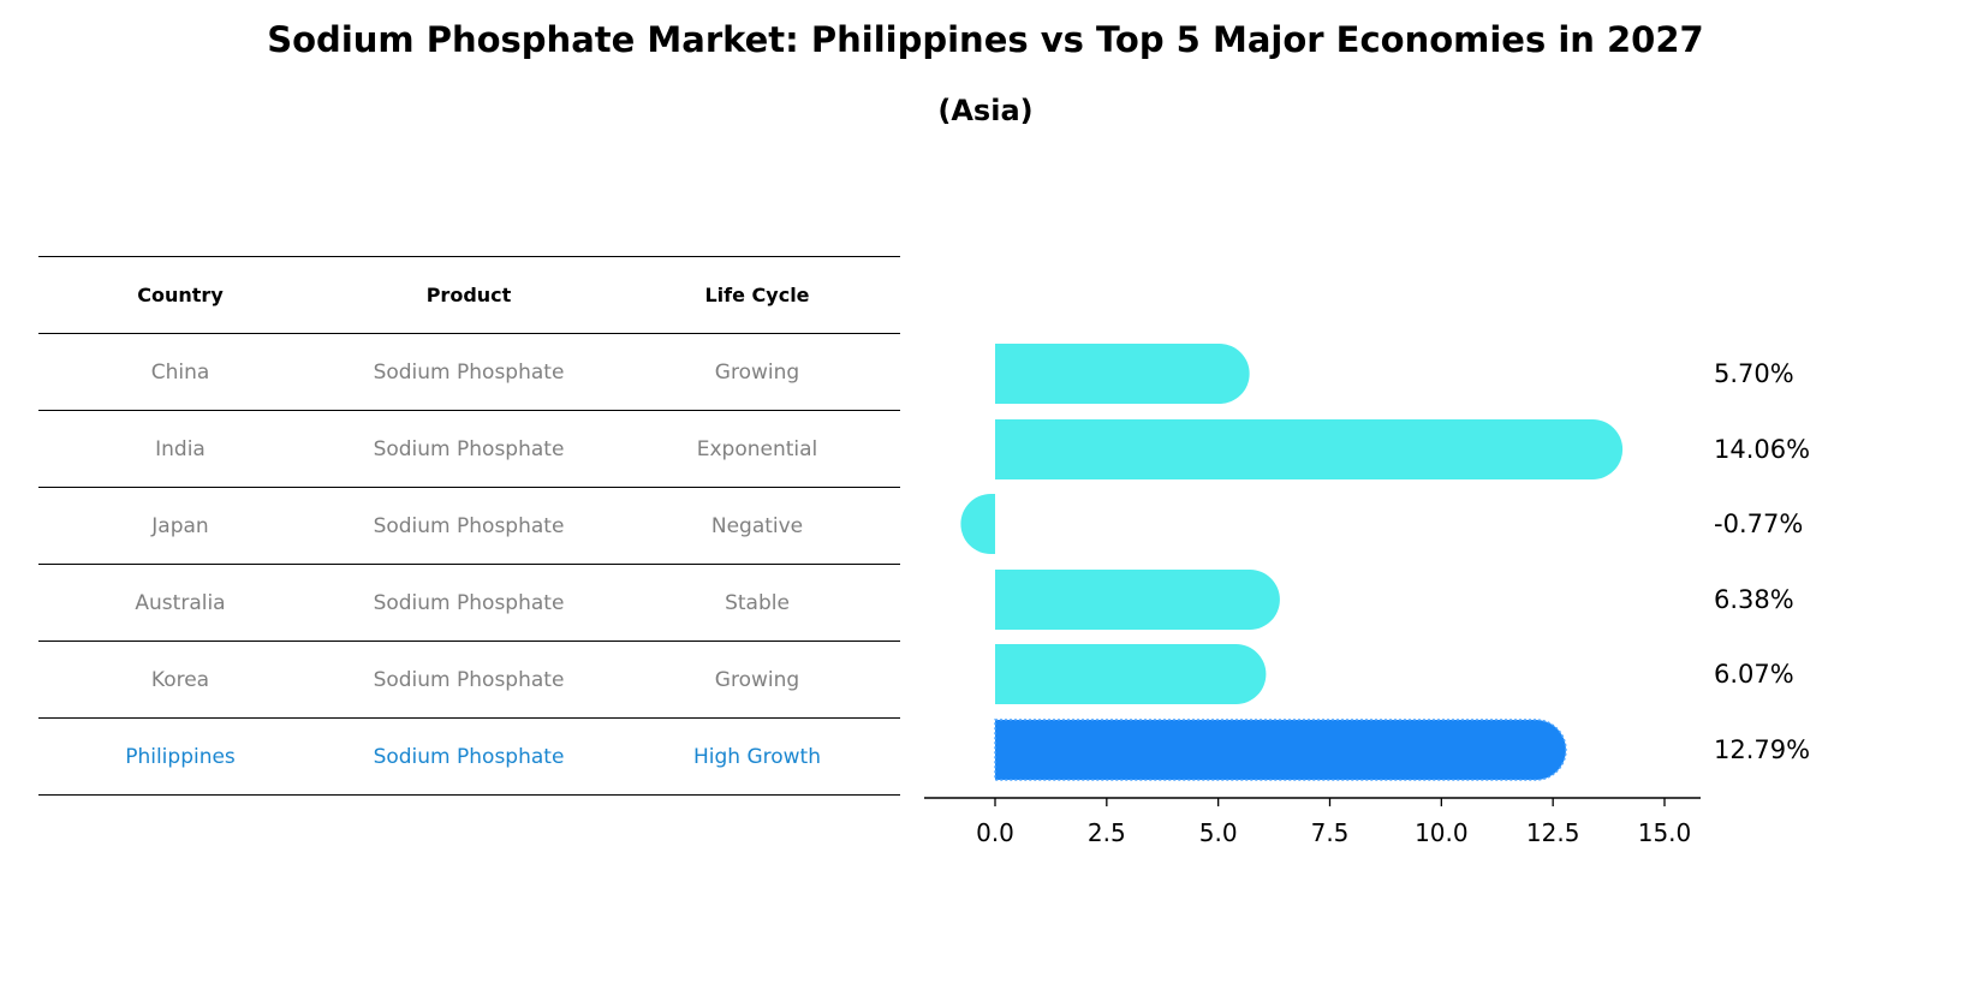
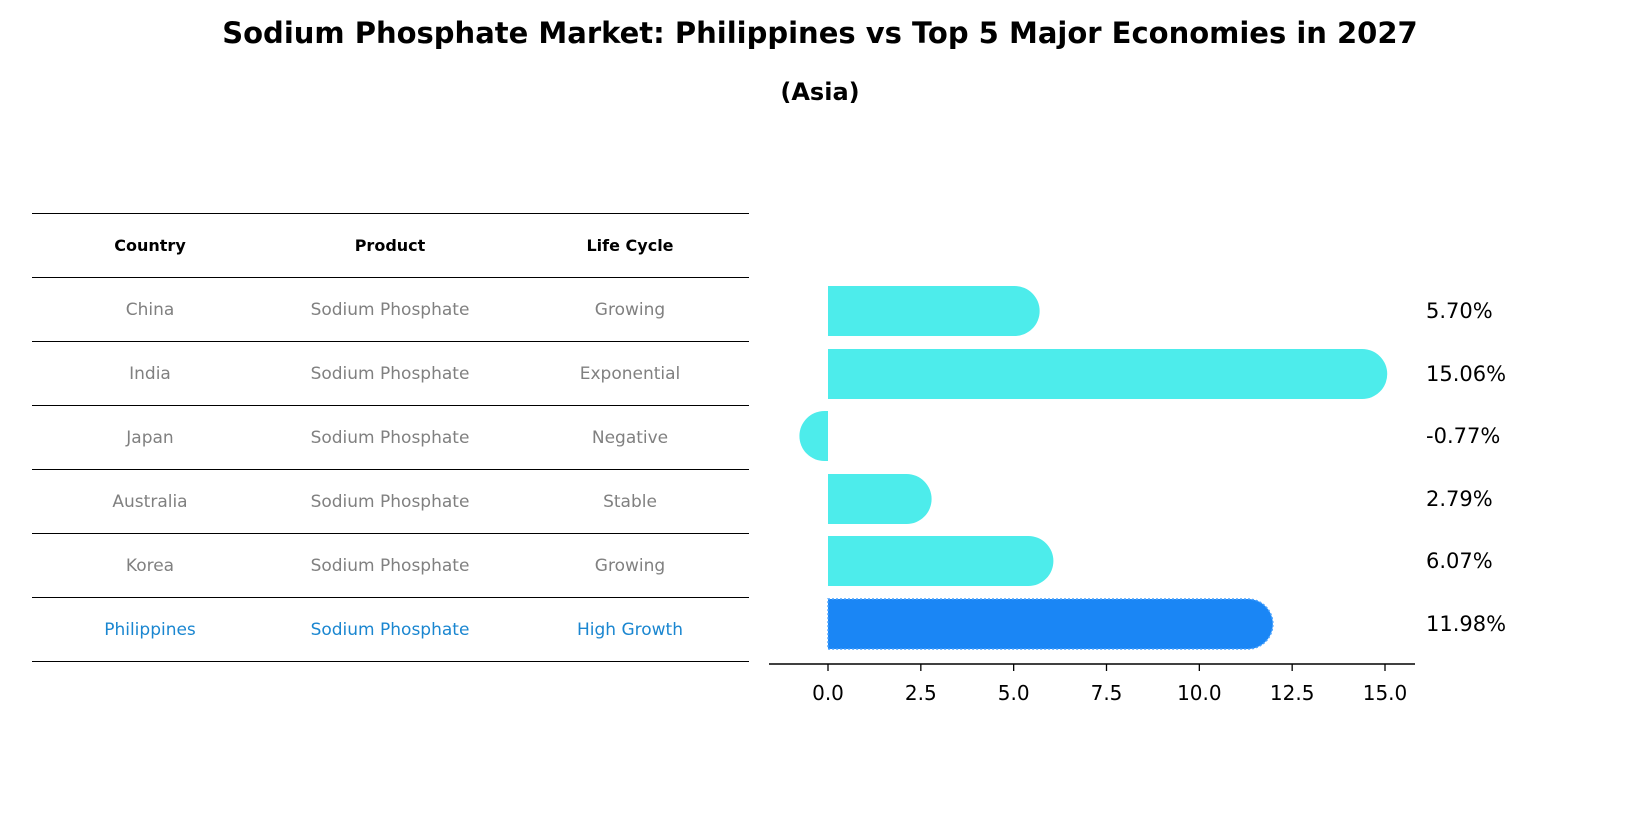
India: 14.06% -> 15.06%
Australia: 6.38% -> 2.79%
Philippines: 12.79% -> 11.98%
